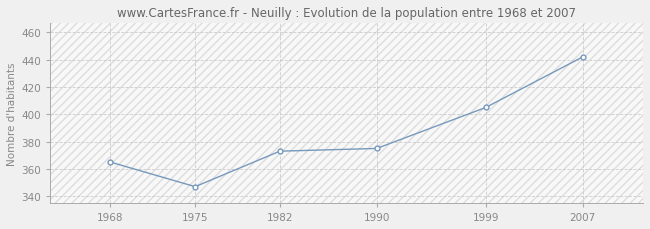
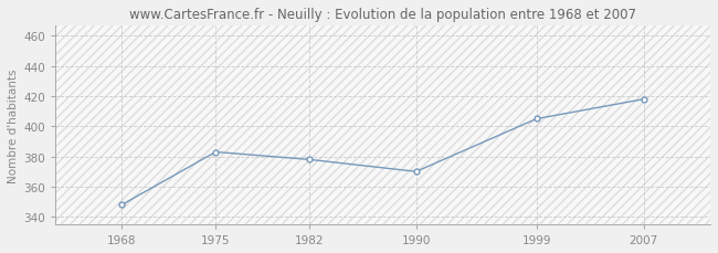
1968: 365 -> 348
1975: 347 -> 383
1982: 373 -> 378
1990: 375 -> 370
2007: 442 -> 418
